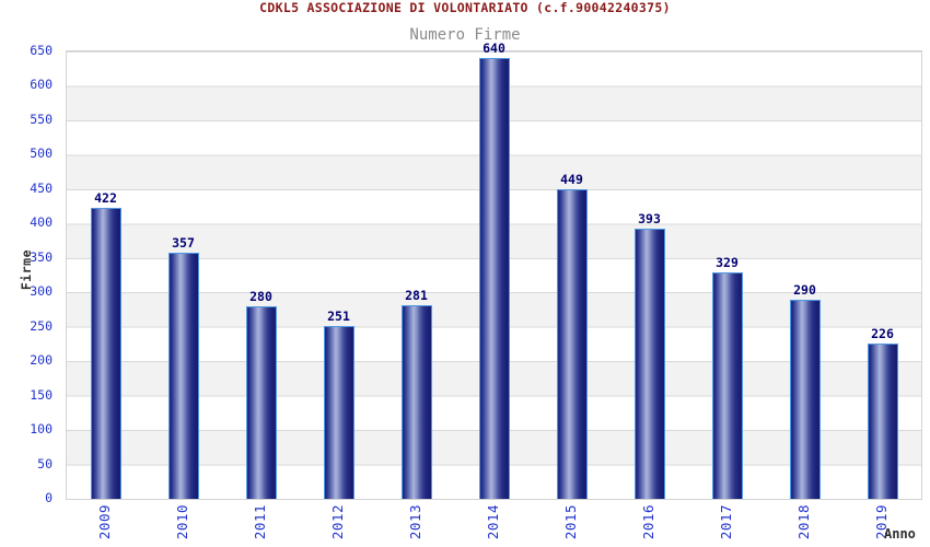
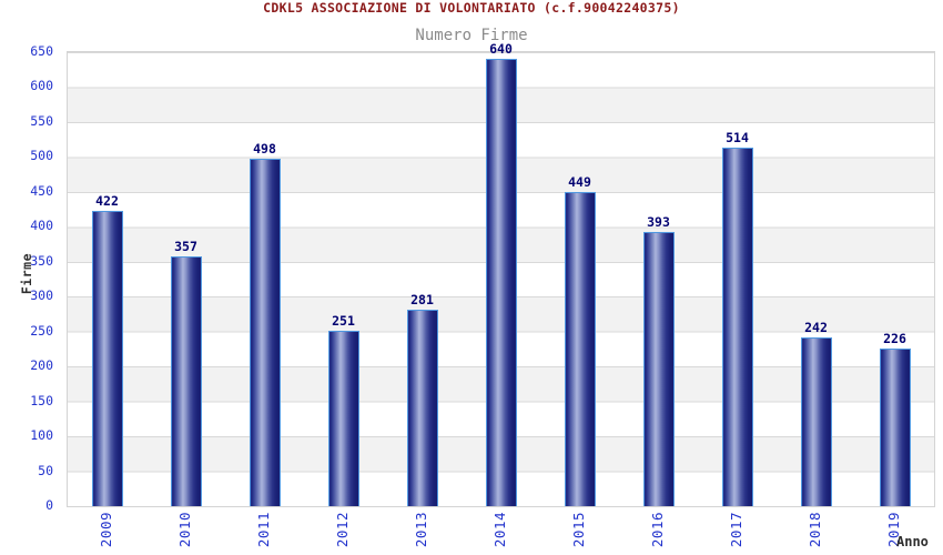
2011: 280 -> 498
2017: 329 -> 514
2018: 290 -> 242
